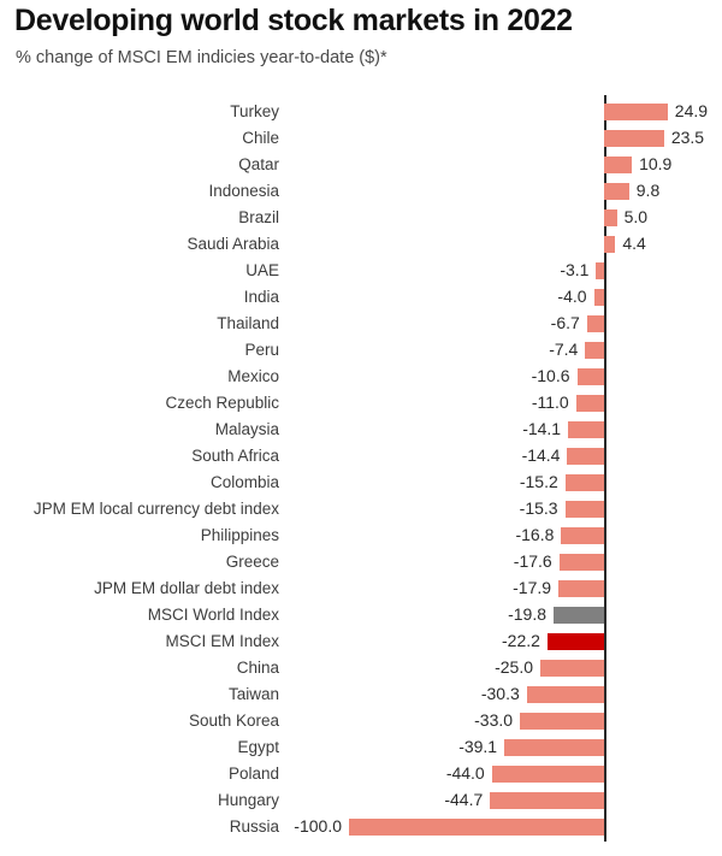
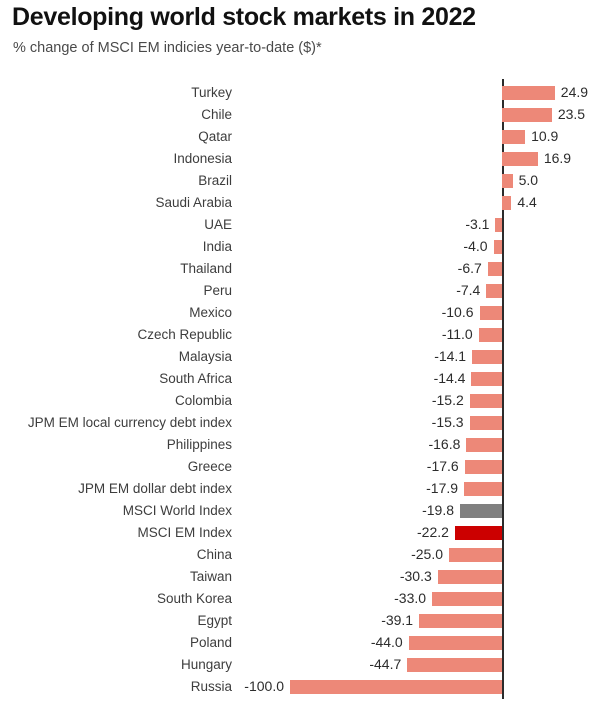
Indonesia: 9.8 -> 16.9
